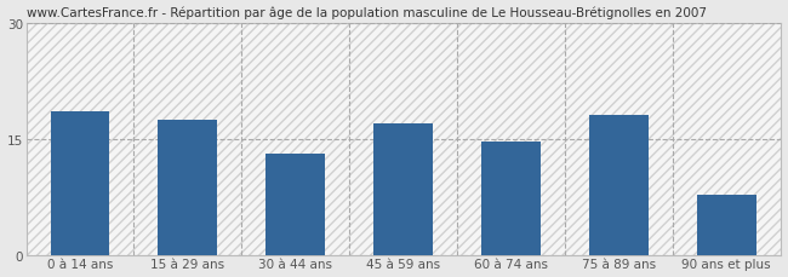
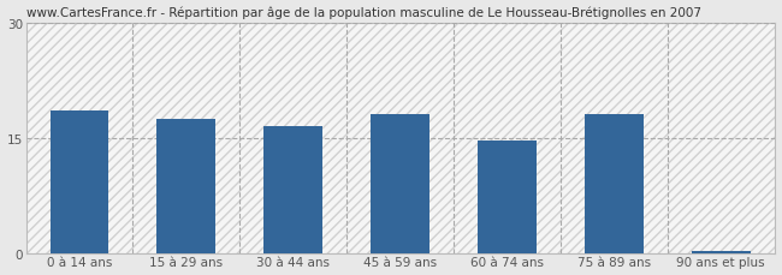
30 à 44 ans: 13.0 -> 16.5
45 à 59 ans: 17.0 -> 18.0
90 ans et plus: 7.8 -> 0.2
